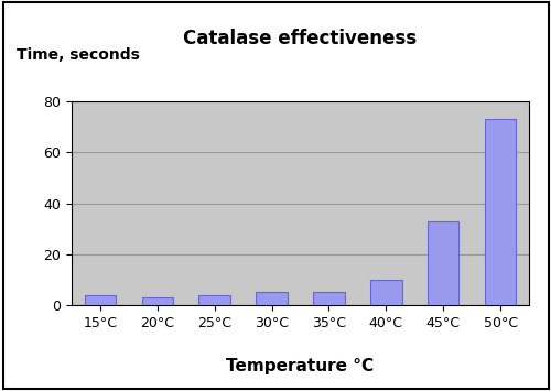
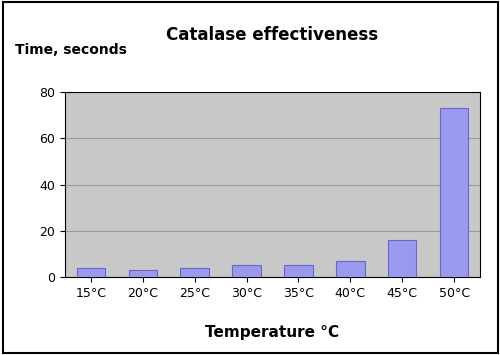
40°C: 10 -> 7
45°C: 33 -> 16
